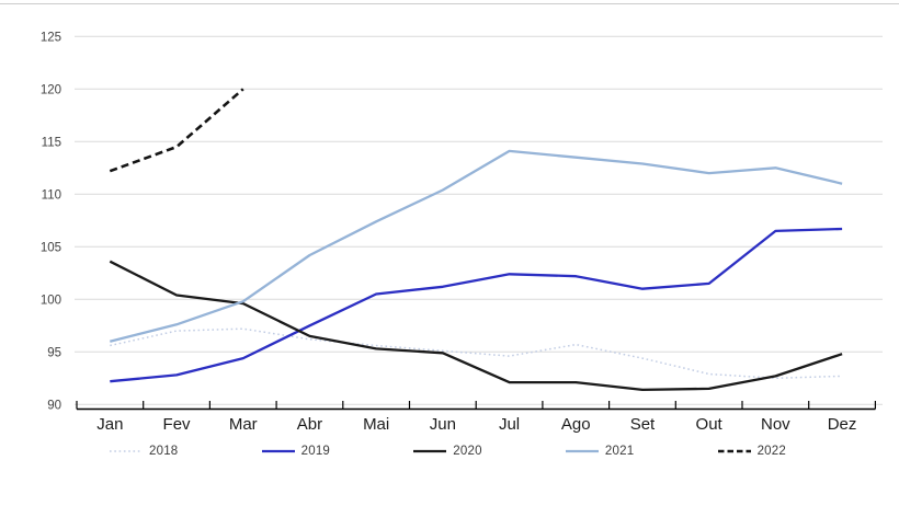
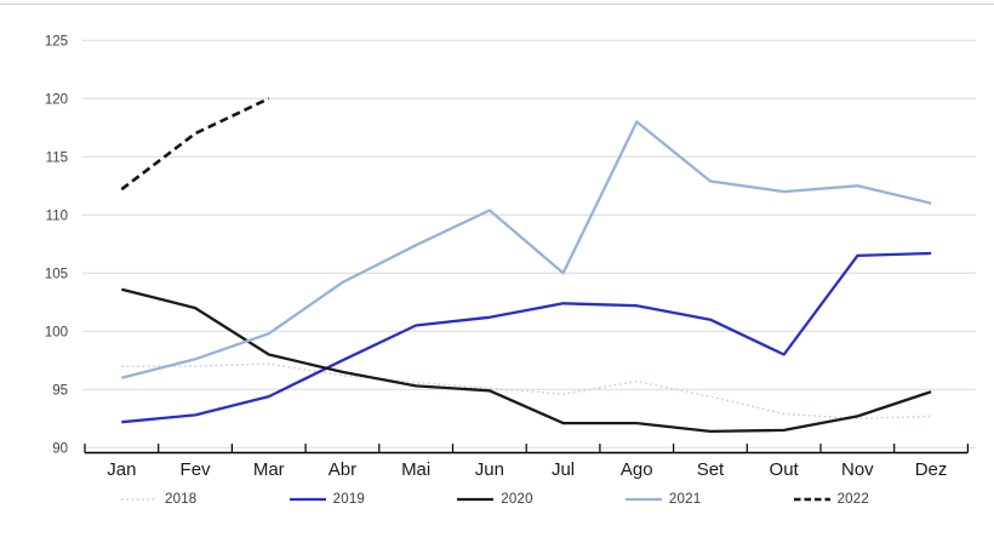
2018/Jan: 96 -> 97
2020/Fev: 100 -> 102
2022/Fev: 114 -> 117
2020/Mar: 100 -> 98
2021/Jul: 114 -> 105
2021/Ago: 114 -> 118
2019/Out: 102 -> 98
